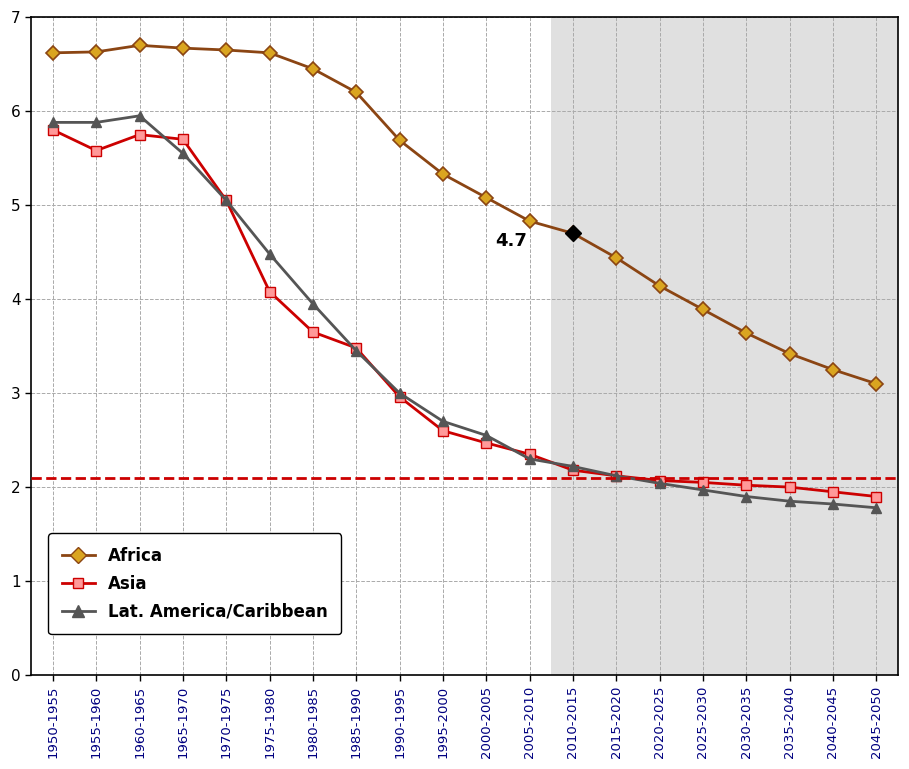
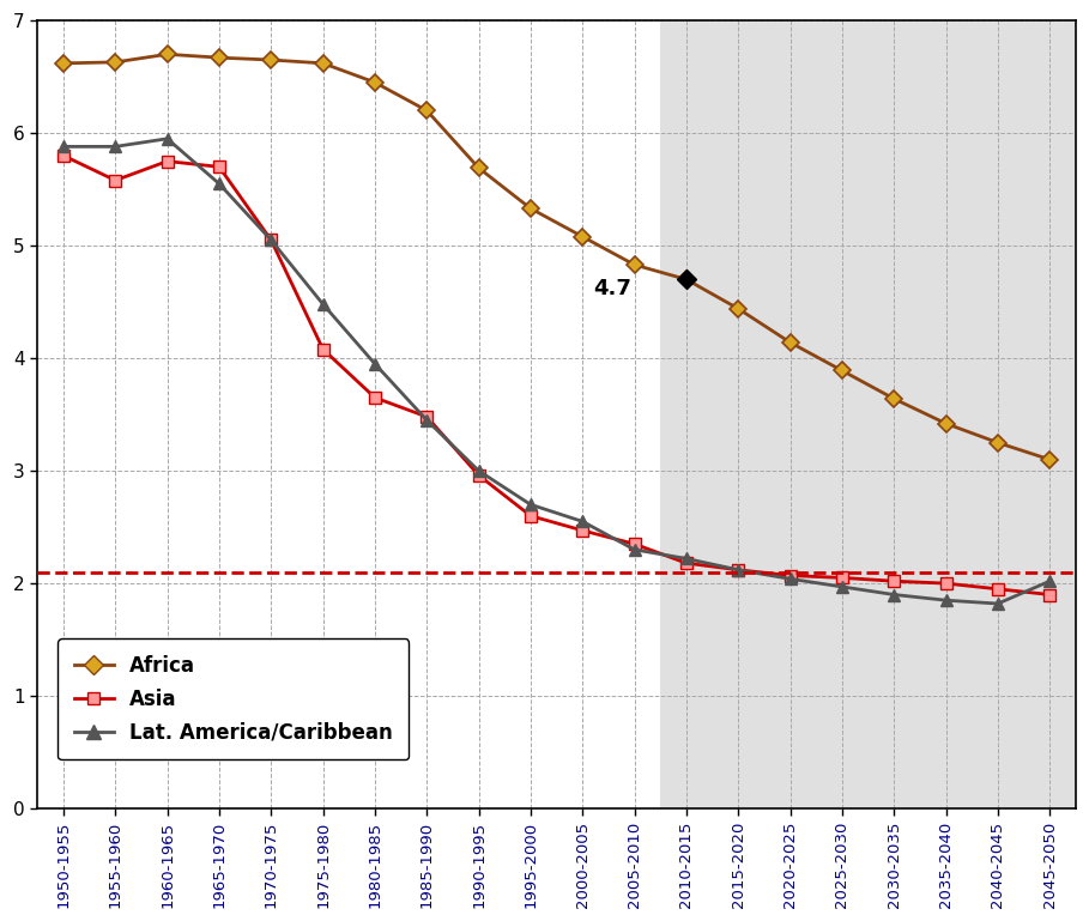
Lat. America/Caribbean/2045-2050: 1.78 -> 2.02
